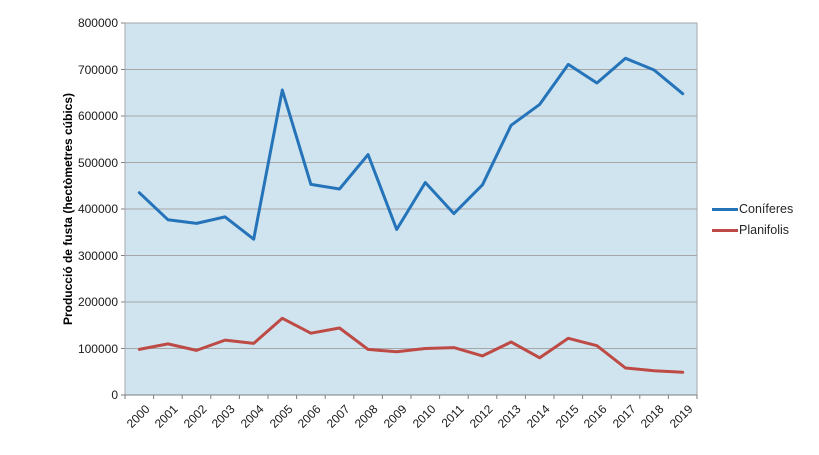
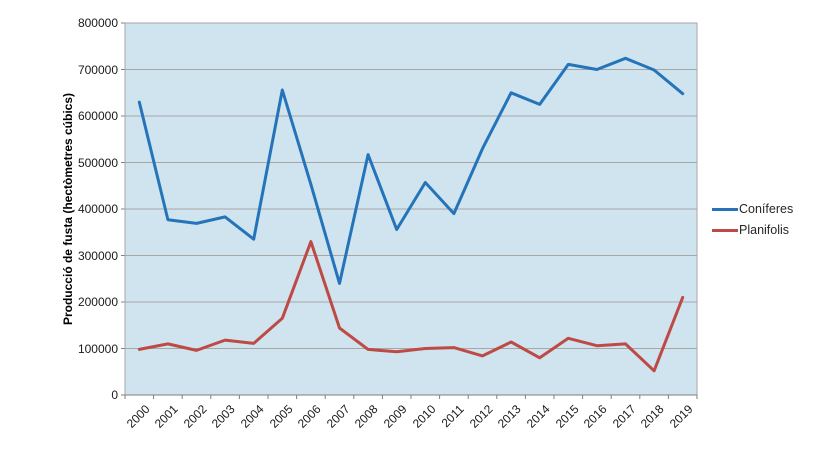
Coníferes/2000: 440000 -> 630000
Planifolis/2006: 130000 -> 330000
Coníferes/2007: 440000 -> 240000
Coníferes/2012: 450000 -> 530000
Coníferes/2013: 580000 -> 650000
Coníferes/2016: 670000 -> 700000
Planifolis/2017: 60000 -> 110000
Planifolis/2019: 50000 -> 210000
